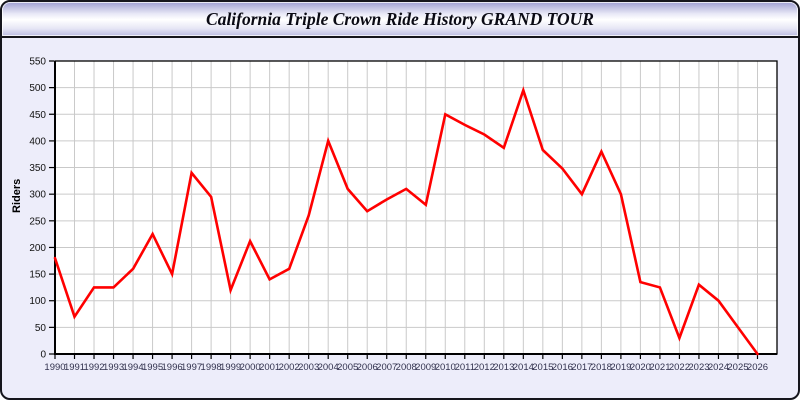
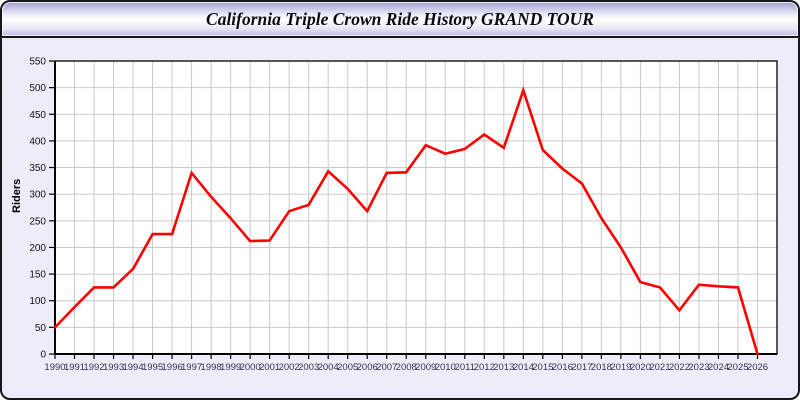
1990: 180 -> 50
1991: 70 -> 90
1996: 150 -> 220
1999: 120 -> 260
2001: 140 -> 210
2002: 160 -> 270
2003: 260 -> 280
2004: 400 -> 340
2007: 290 -> 340
2008: 310 -> 340
2009: 280 -> 390
2010: 450 -> 380
2011: 430 -> 380
2017: 300 -> 320
2018: 380 -> 260
2019: 300 -> 200
2022: 30 -> 80
2024: 100 -> 130
2025: 50 -> 120
